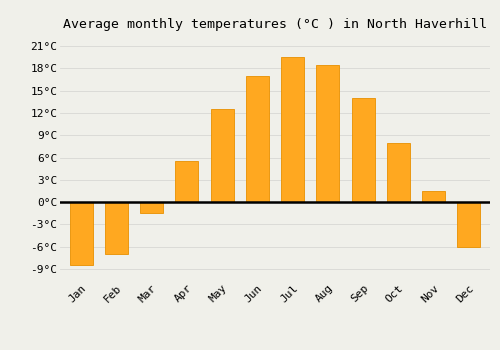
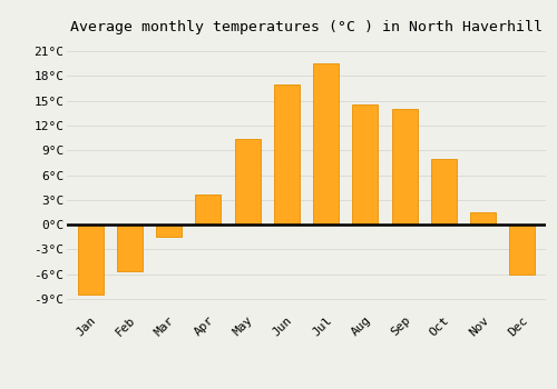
Feb: -7.0°C -> -5.6°C
Apr: 5.5°C -> 3.6°C
May: 12.5°C -> 10.4°C
Aug: 18.5°C -> 14.6°C
